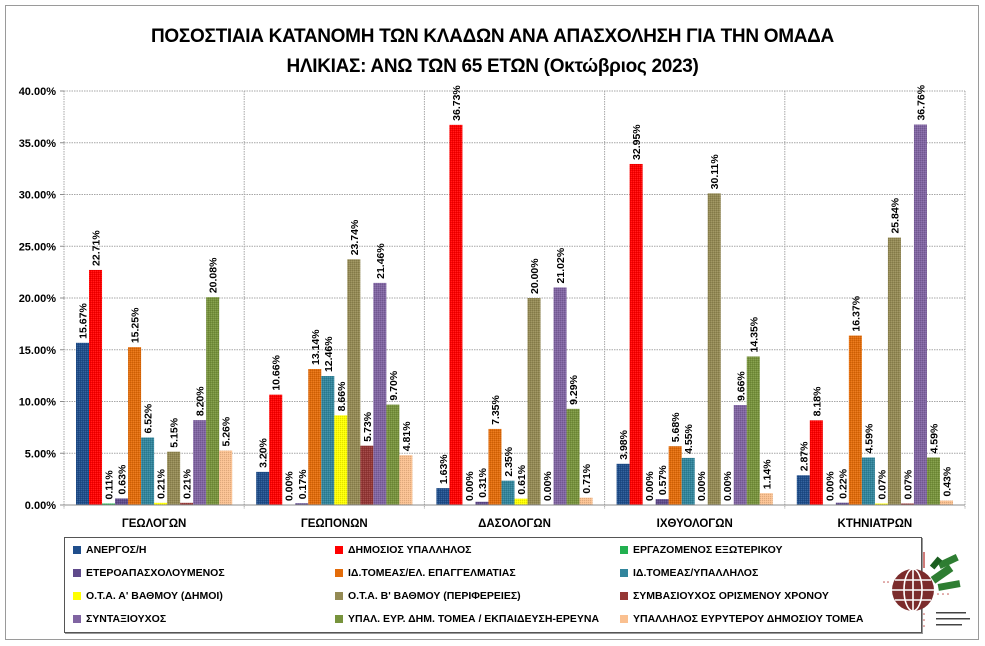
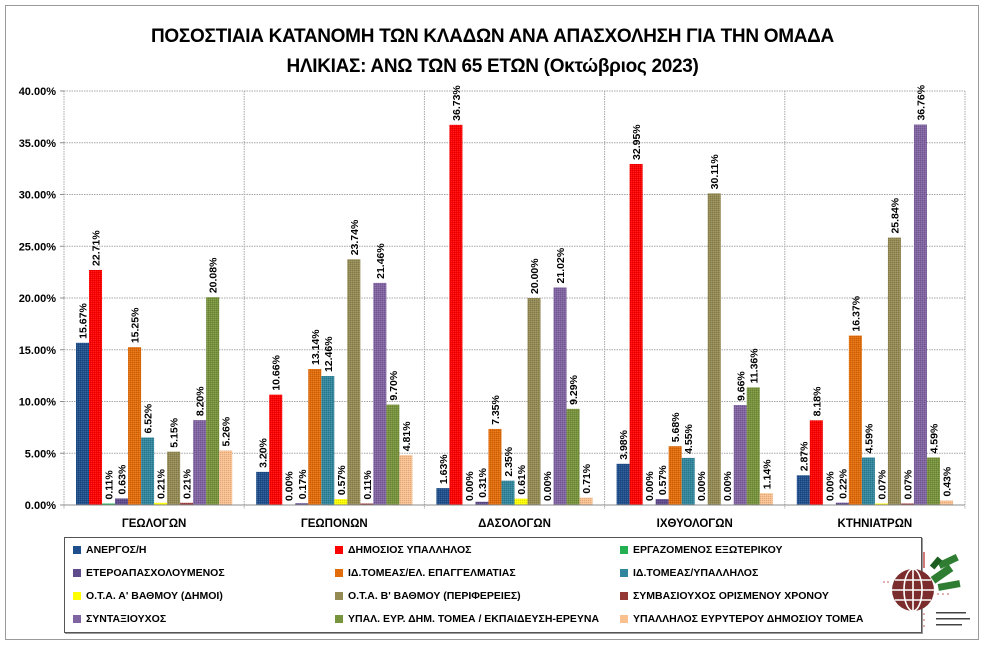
Ο.Τ.Α. Α' ΒΑΘΜΟΥ (ΔΗΜΟΙ)/ΓΕΩΠΟΝΩΝ: 8.66% -> 0.57%
ΣΥΜΒΑΣΙΟΥΧΟΣ ΟΡΙΣΜΕΝΟΥ ΧΡΟΝΟΥ/ΓΕΩΠΟΝΩΝ: 5.73% -> 0.11%
ΥΠΑΛ. ΕΥΡ. ΔΗΜ. ΤΟΜΕΑ / ΕΚΠΑΙΔΕΥΣΗ-ΕΡΕΥΝΑ/ΙΧΘΥΟΛΟΓΩΝ: 14.35% -> 11.36%
